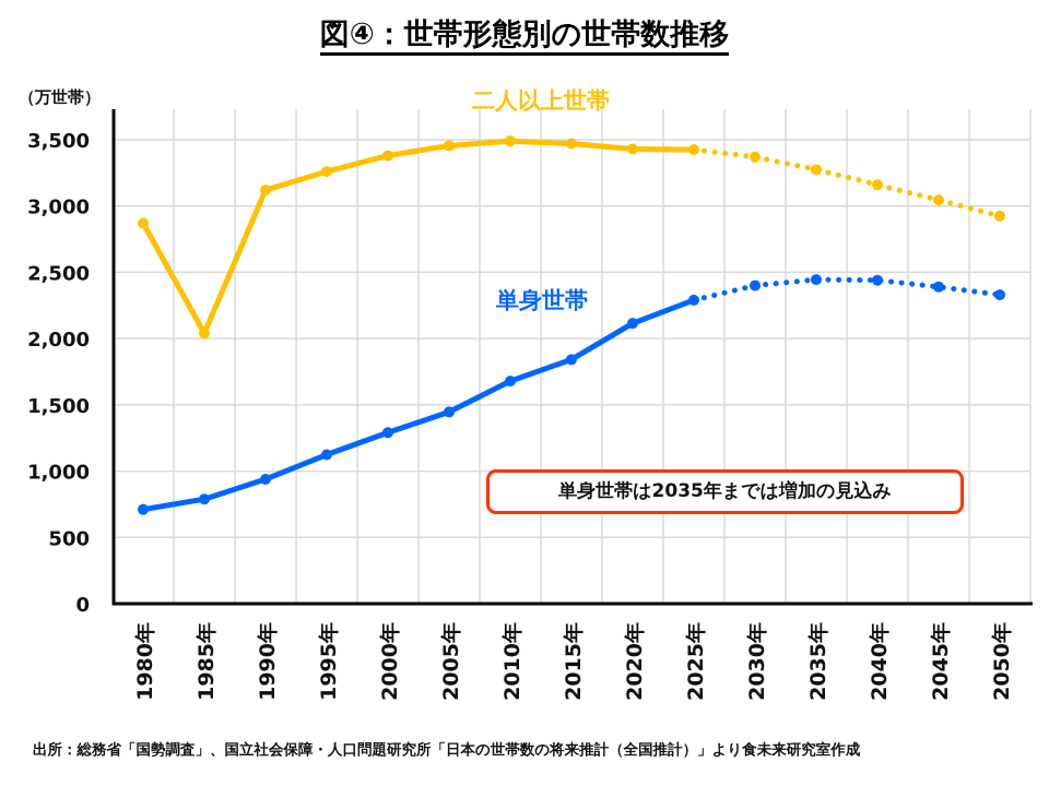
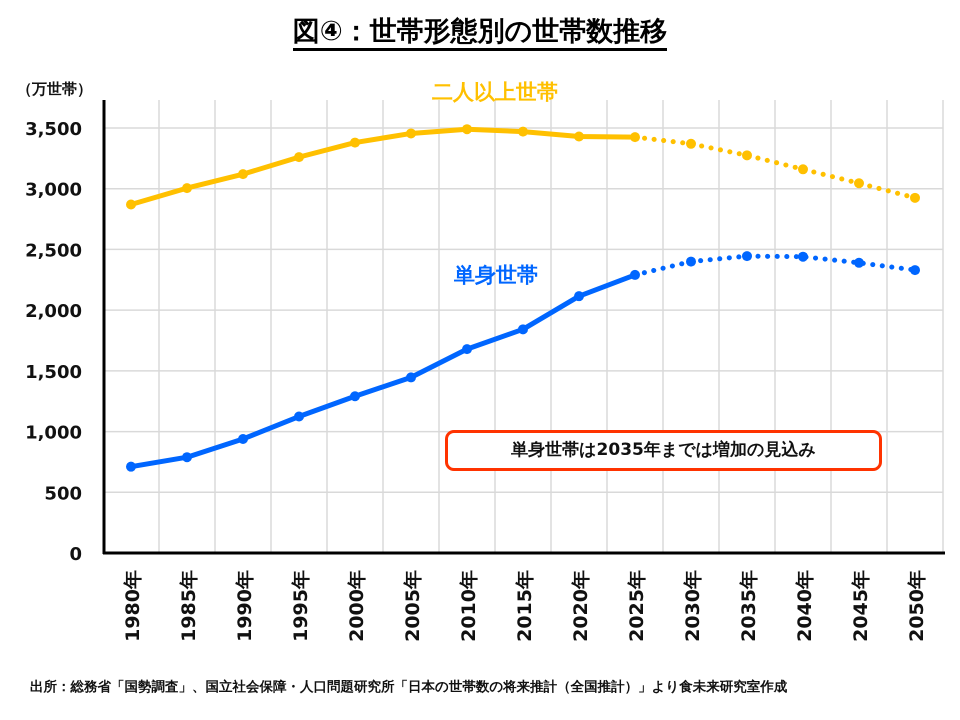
二人以上世帯/1985年: 2040 -> 3000
